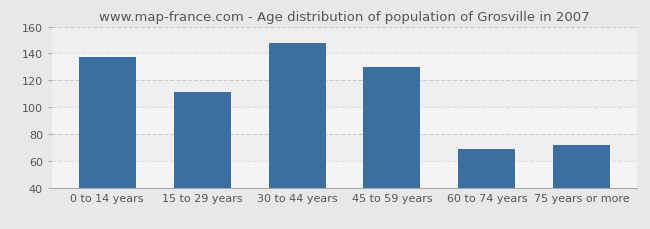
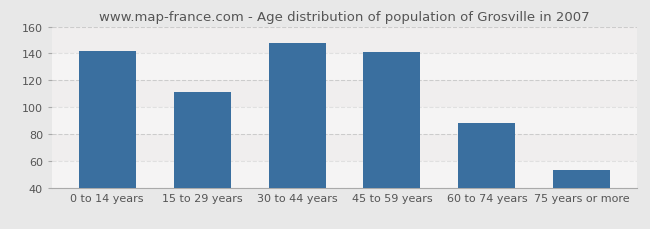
0 to 14 years: 137 -> 142
45 to 59 years: 130 -> 141
60 to 74 years: 69 -> 88
75 years or more: 72 -> 53
